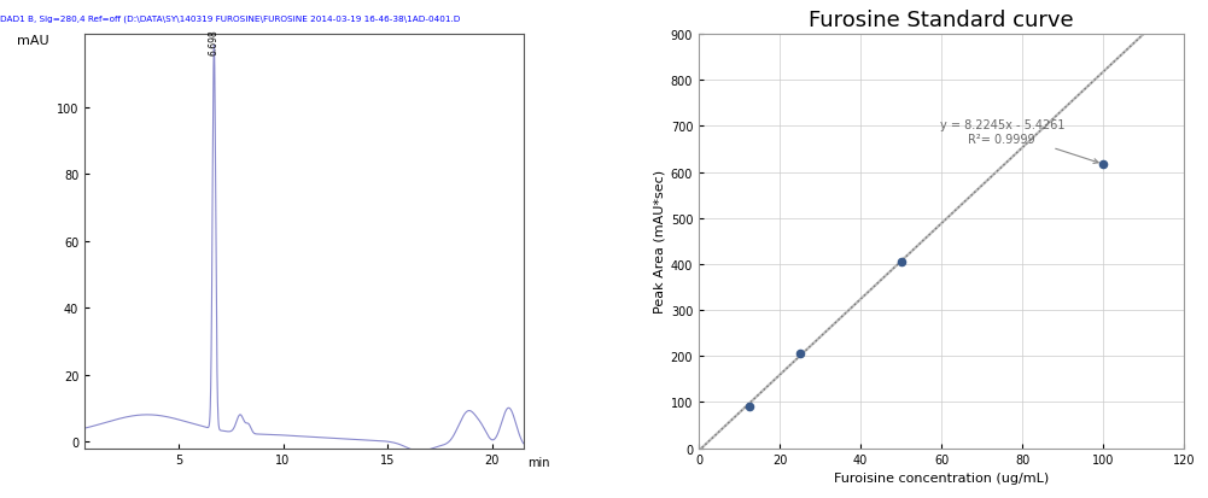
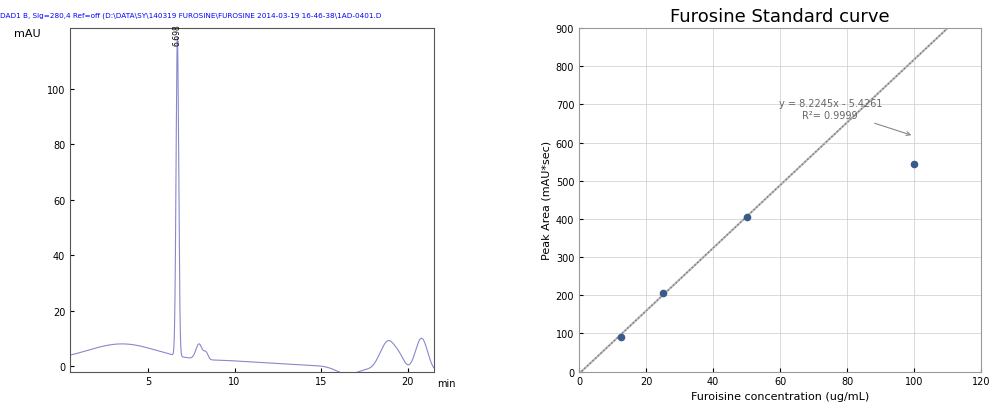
Furosine Standard curve/100: 617 -> 545
